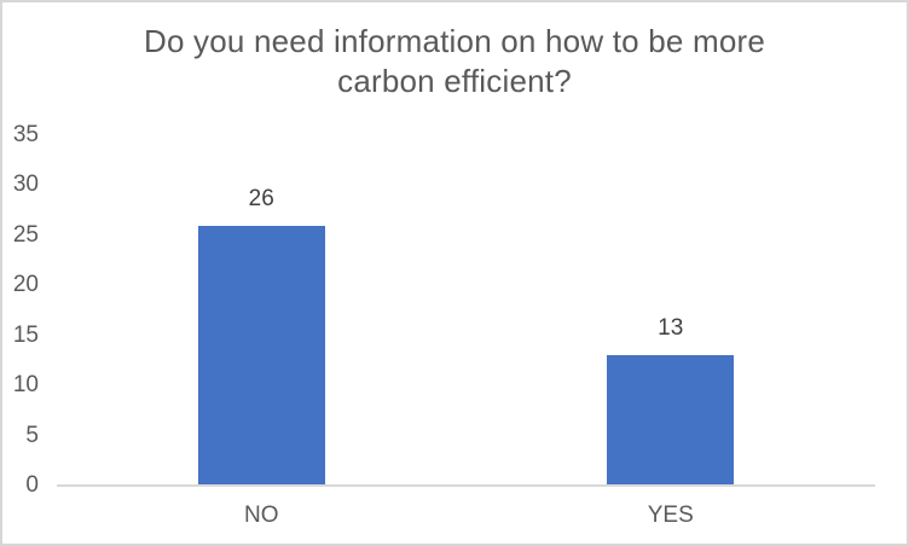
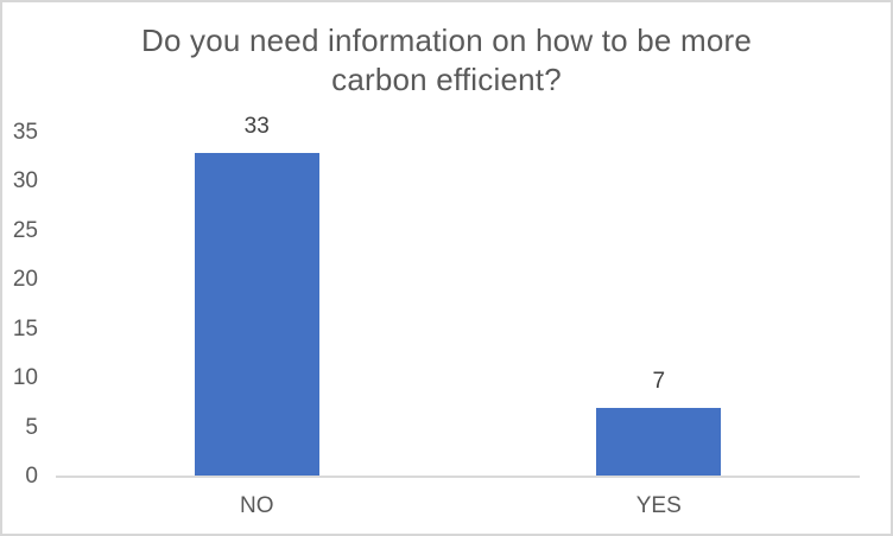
NO: 26 -> 33
YES: 13 -> 7
